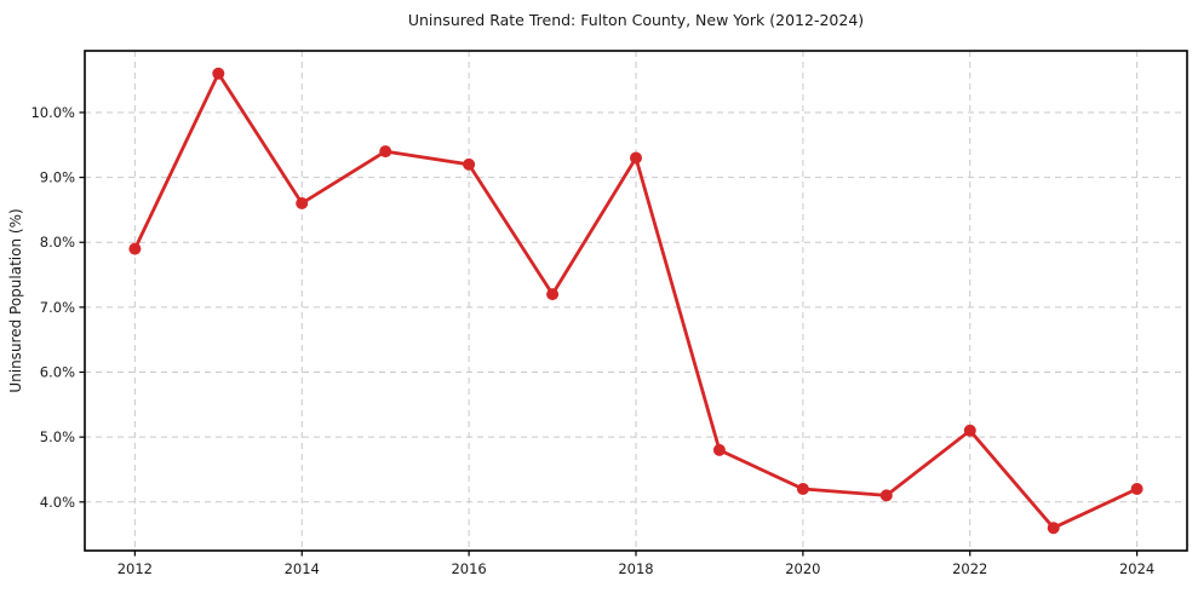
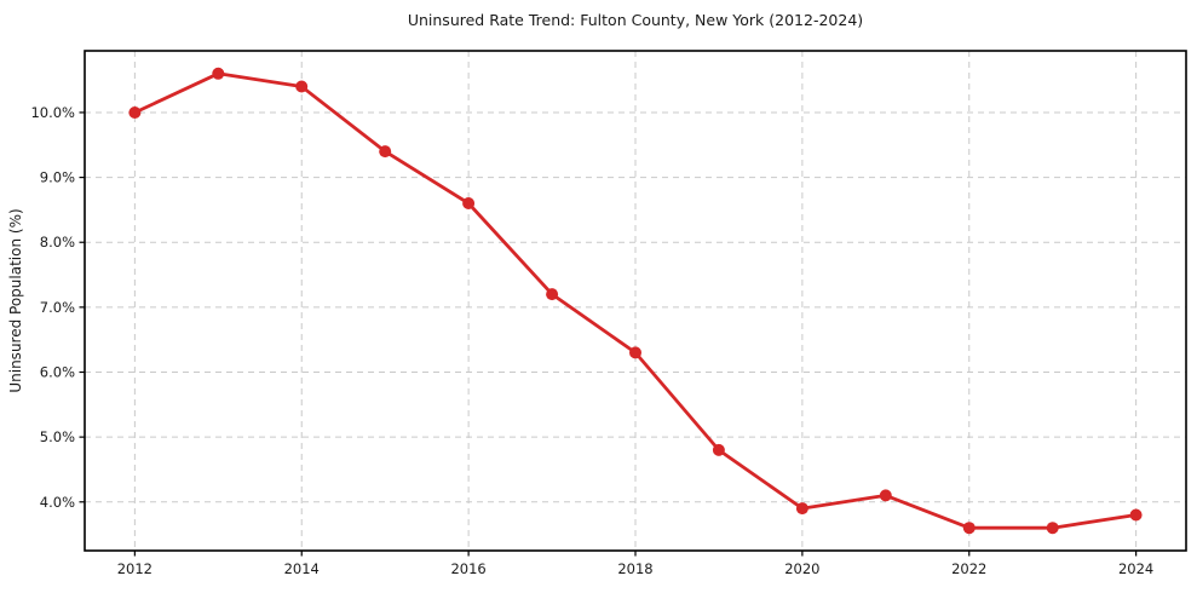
2012: 7.9% -> 10.0%
2014: 8.6% -> 10.4%
2016: 9.2% -> 8.6%
2018: 9.3% -> 6.3%
2020: 4.2% -> 3.9%
2022: 5.1% -> 3.6%
2024: 4.2% -> 3.8%
